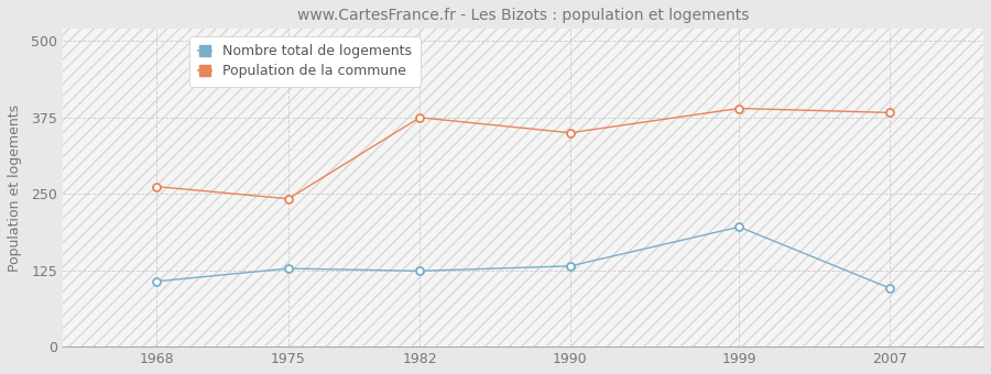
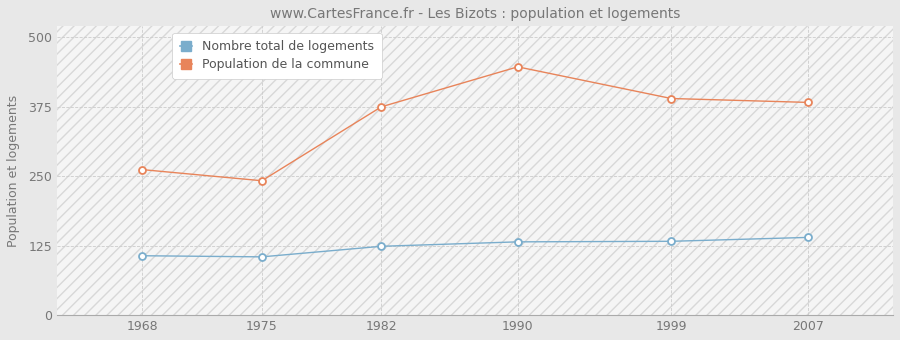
Nombre total de logements/1975: 128 -> 105
Population de la commune/1990: 350 -> 447
Nombre total de logements/1999: 196 -> 133
Nombre total de logements/2007: 96 -> 140
